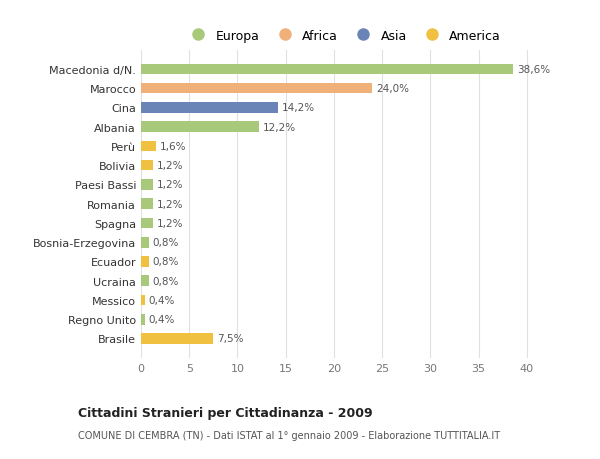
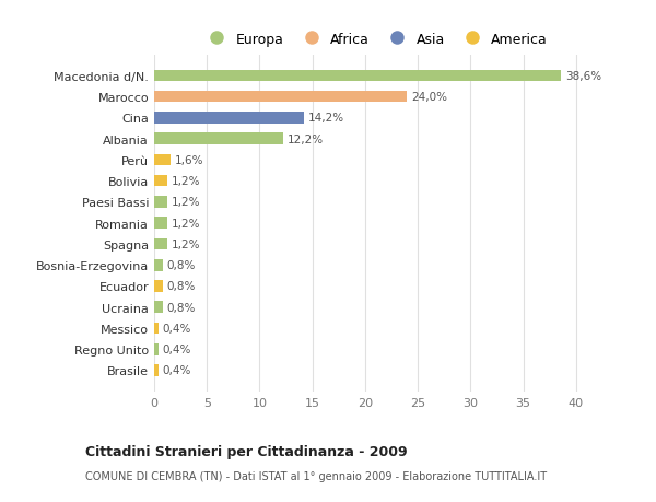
Brasile: 7,5% -> 0,4%
